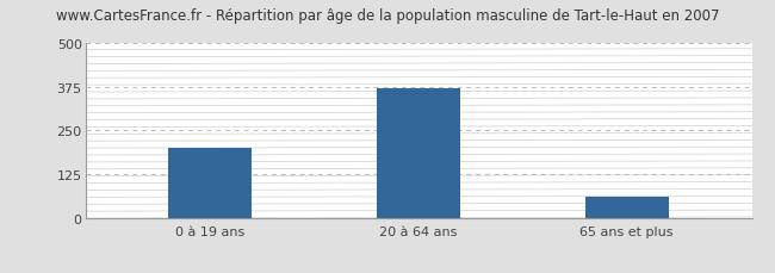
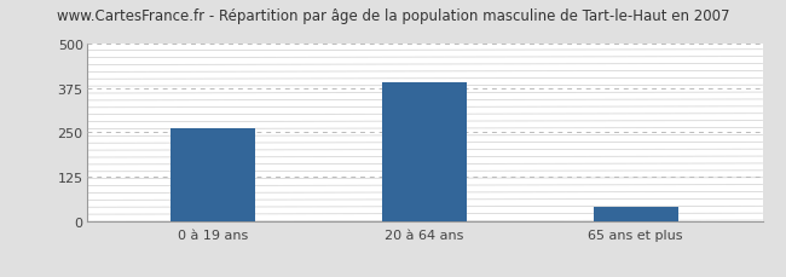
0 à 19 ans: 200 -> 260
20 à 64 ans: 370 -> 390
65 ans et plus: 60 -> 40
